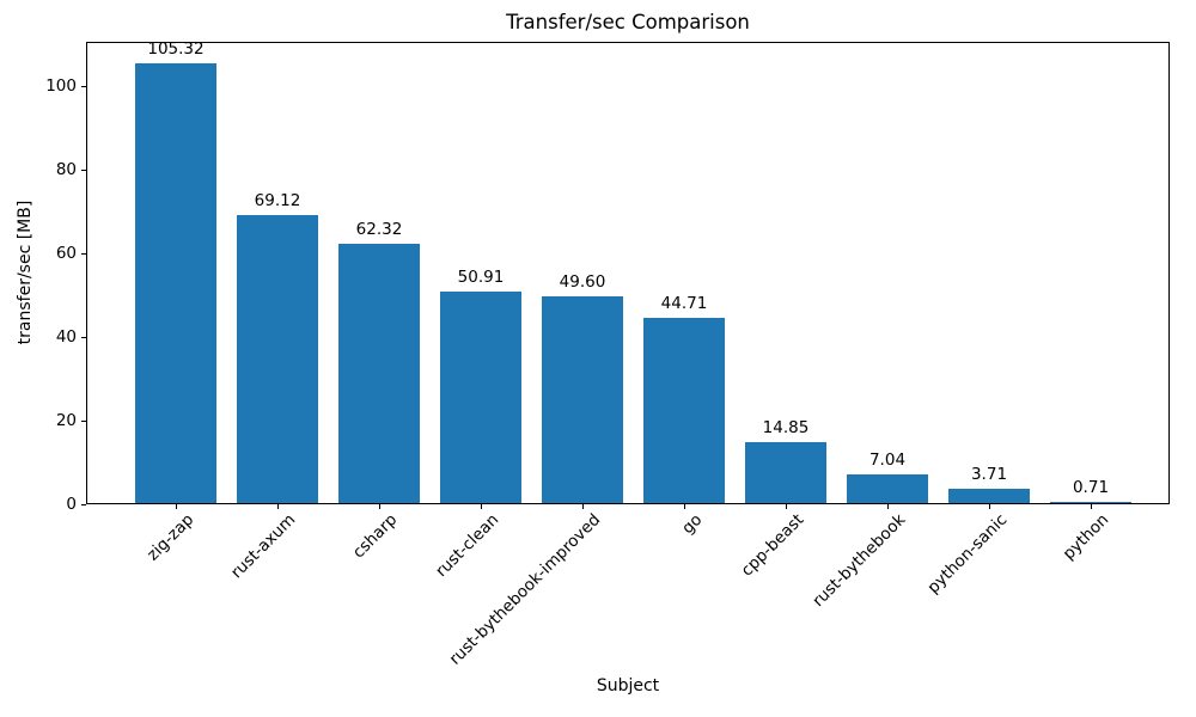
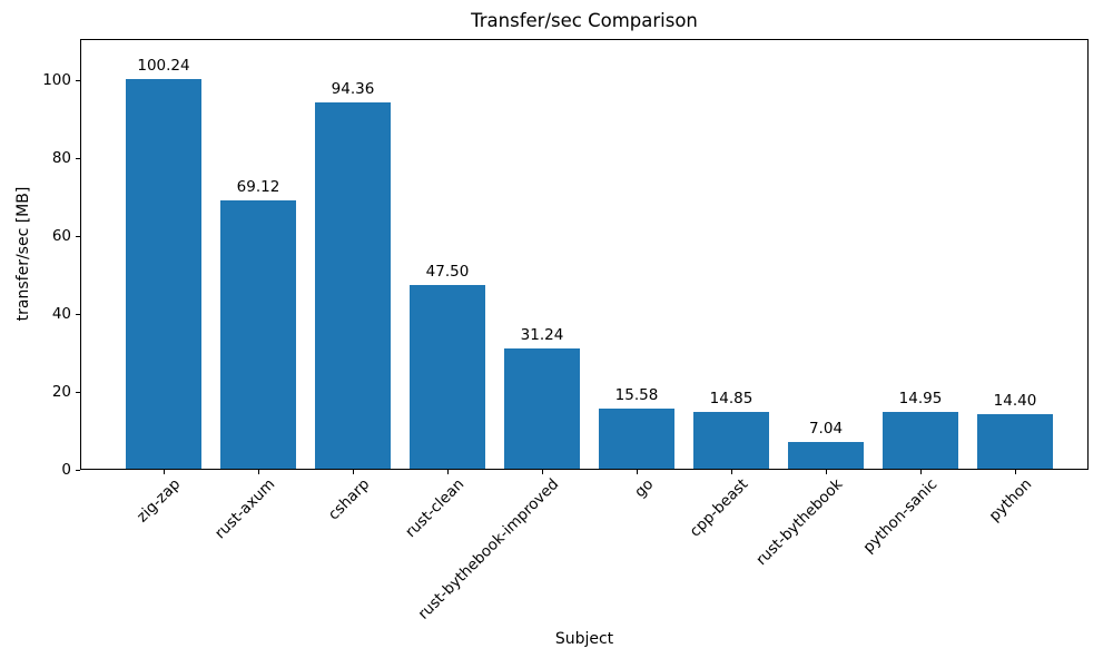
zig-zap: 105.32 -> 100.24
csharp: 62.32 -> 94.36
rust-clean: 50.91 -> 47.50
rust-bythebook-improved: 49.60 -> 31.24
go: 44.71 -> 15.58
python-sanic: 3.71 -> 14.95
python: 0.71 -> 14.40
